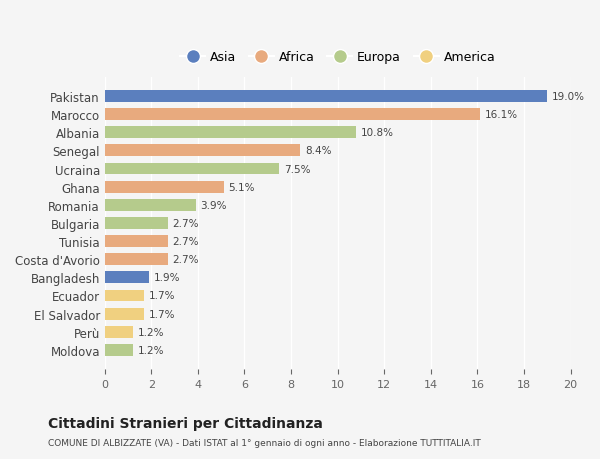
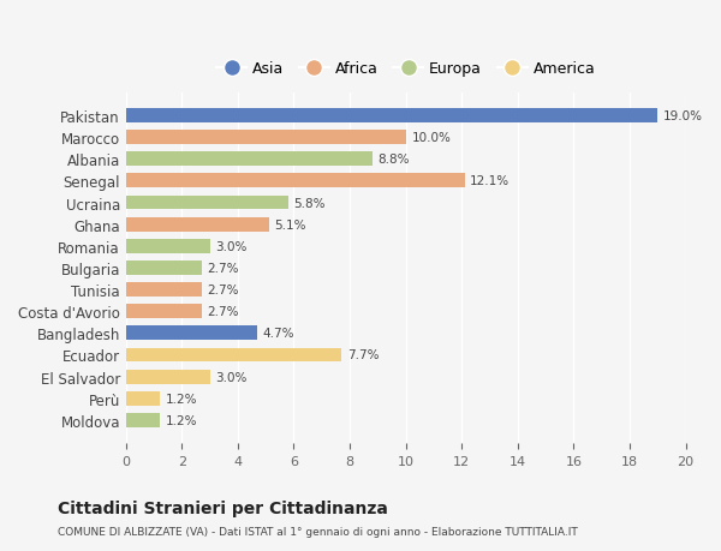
Marocco: 16.1% -> 10.0%
Albania: 10.8% -> 8.8%
Senegal: 8.4% -> 12.1%
Ucraina: 7.5% -> 5.8%
Romania: 3.9% -> 3.0%
Bangladesh: 1.9% -> 4.7%
Ecuador: 1.7% -> 7.7%
El Salvador: 1.7% -> 3.0%
